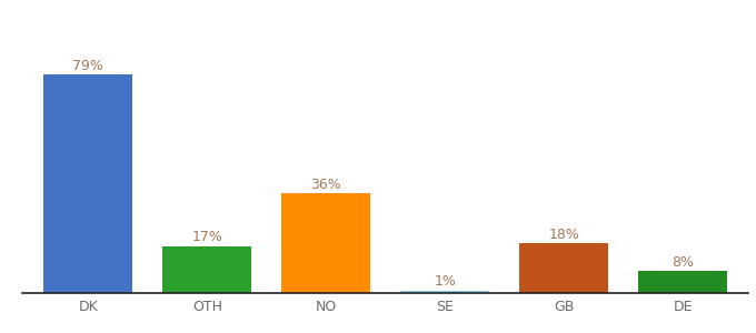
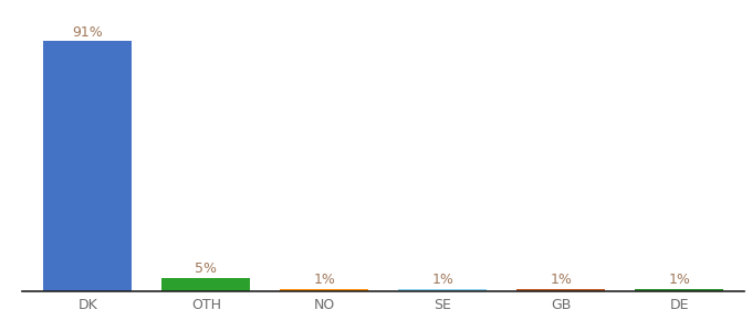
DK: 79% -> 91%
OTH: 17% -> 5%
NO: 36% -> 1%
GB: 18% -> 1%
DE: 8% -> 1%
